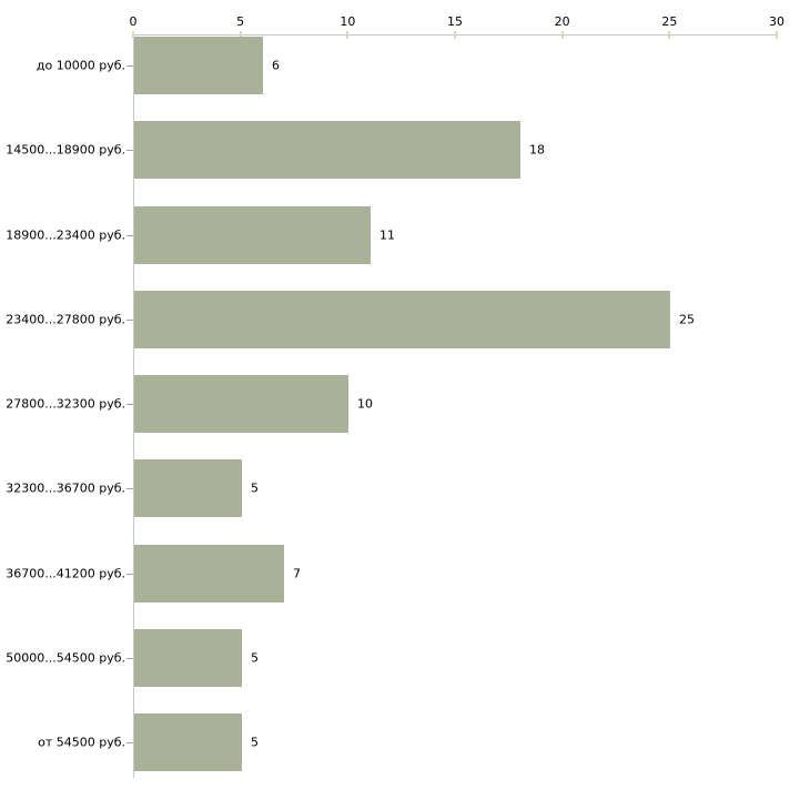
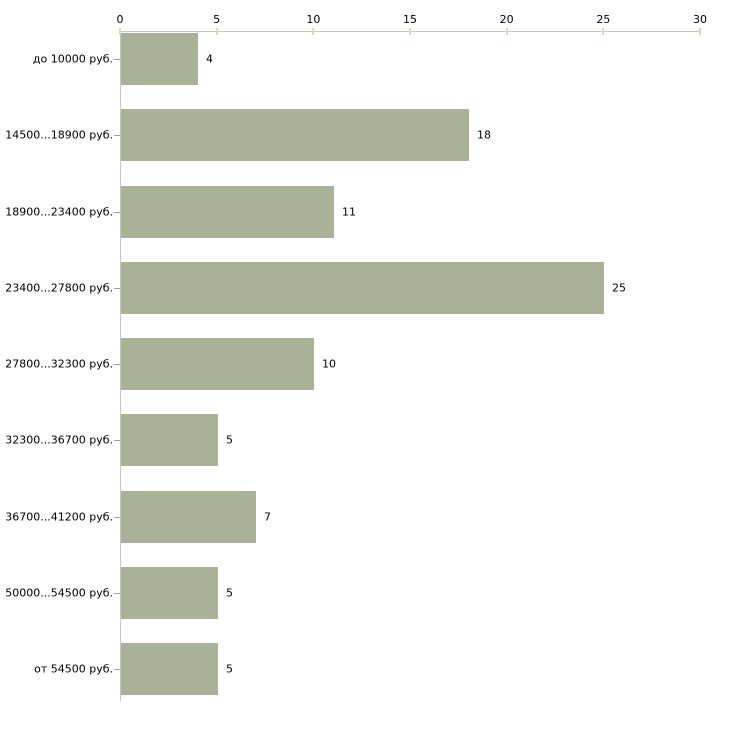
до 10000 руб.: 6 -> 4
